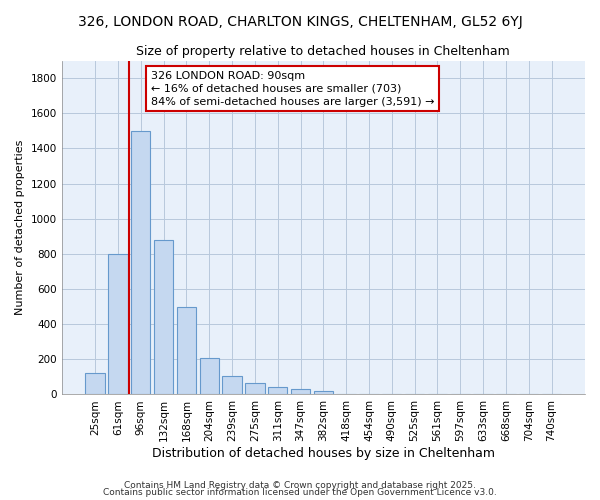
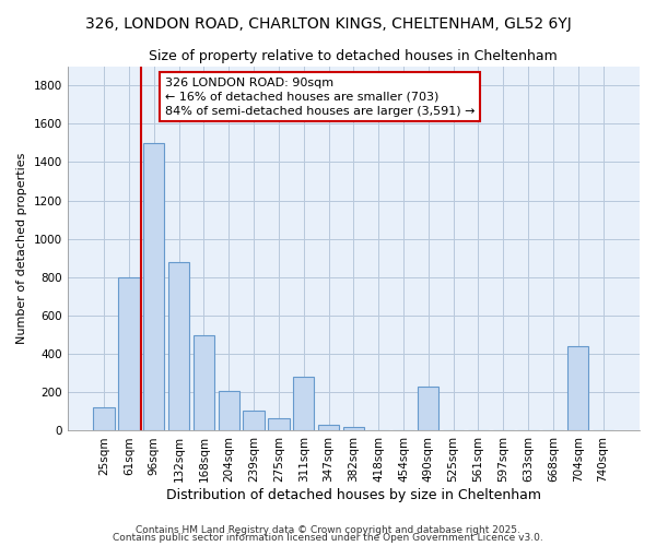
311sqm: 40 -> 280
490sqm: 0 -> 230
704sqm: 0 -> 440
